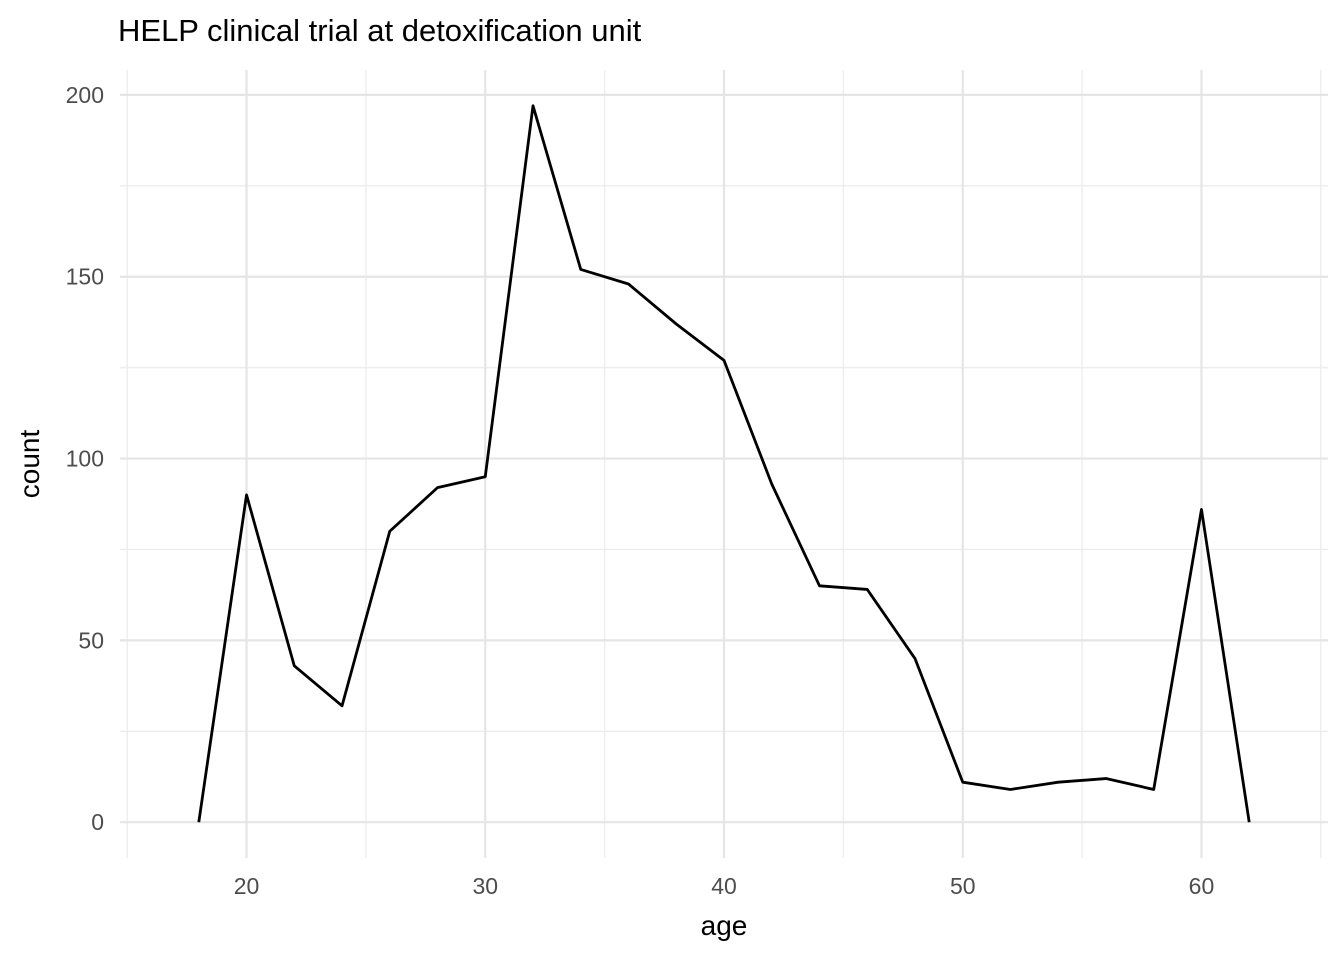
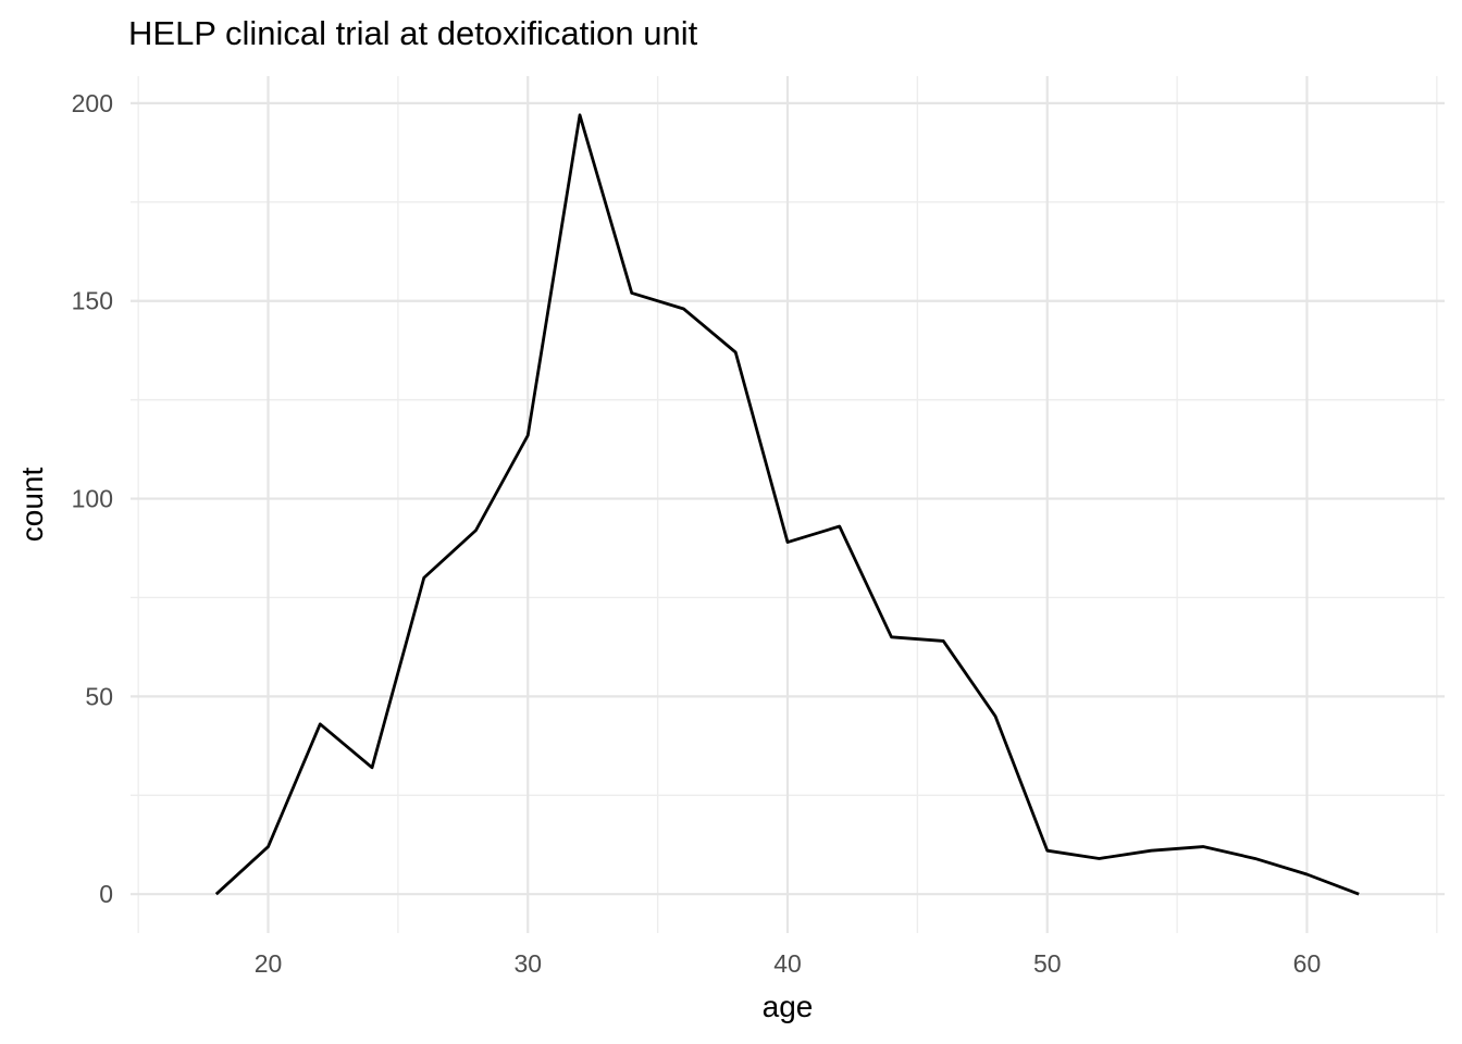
20: 90 -> 12
30: 95 -> 116
40: 127 -> 89
60: 86 -> 5
